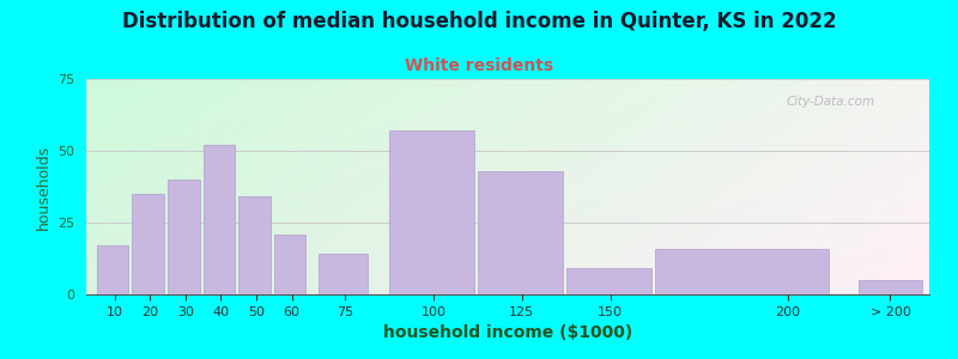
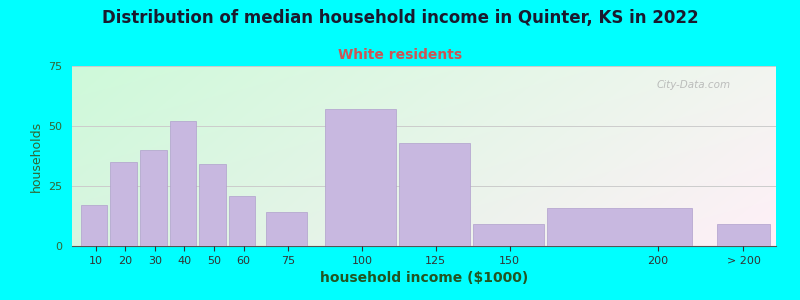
> 200: 5 -> 9
